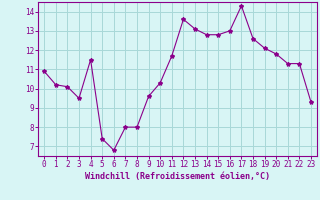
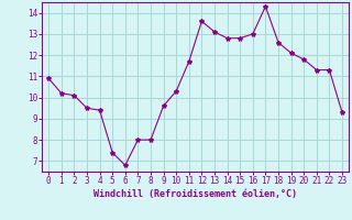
4: 11.5 -> 9.4
